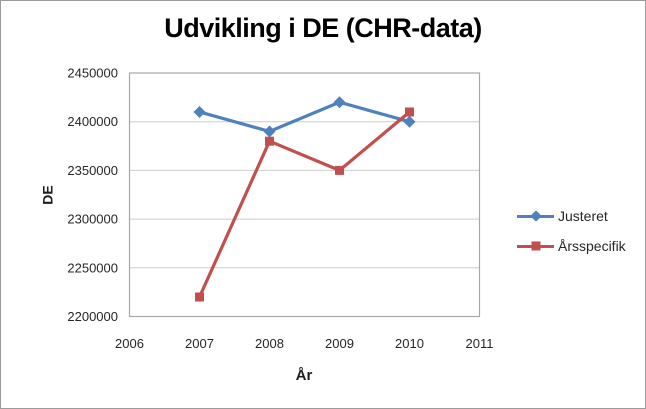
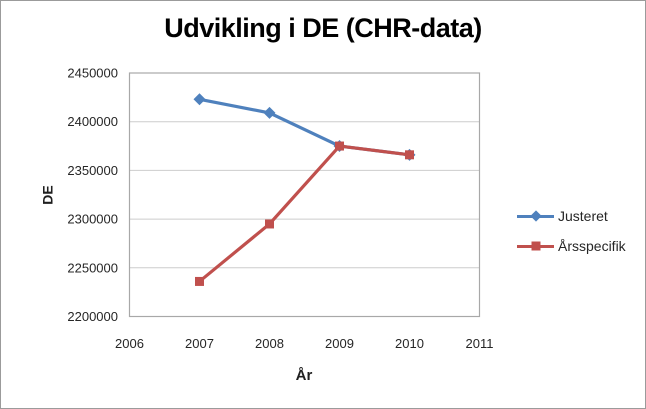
Justeret/2007: 2410000 -> 2420000
Årsspecifik/2007: 2220000 -> 2240000
Justeret/2008: 2390000 -> 2410000
Årsspecifik/2008: 2380000 -> 2300000
Justeret/2009: 2420000 -> 2380000
Årsspecifik/2009: 2350000 -> 2380000
Justeret/2010: 2400000 -> 2370000
Årsspecifik/2010: 2410000 -> 2370000
